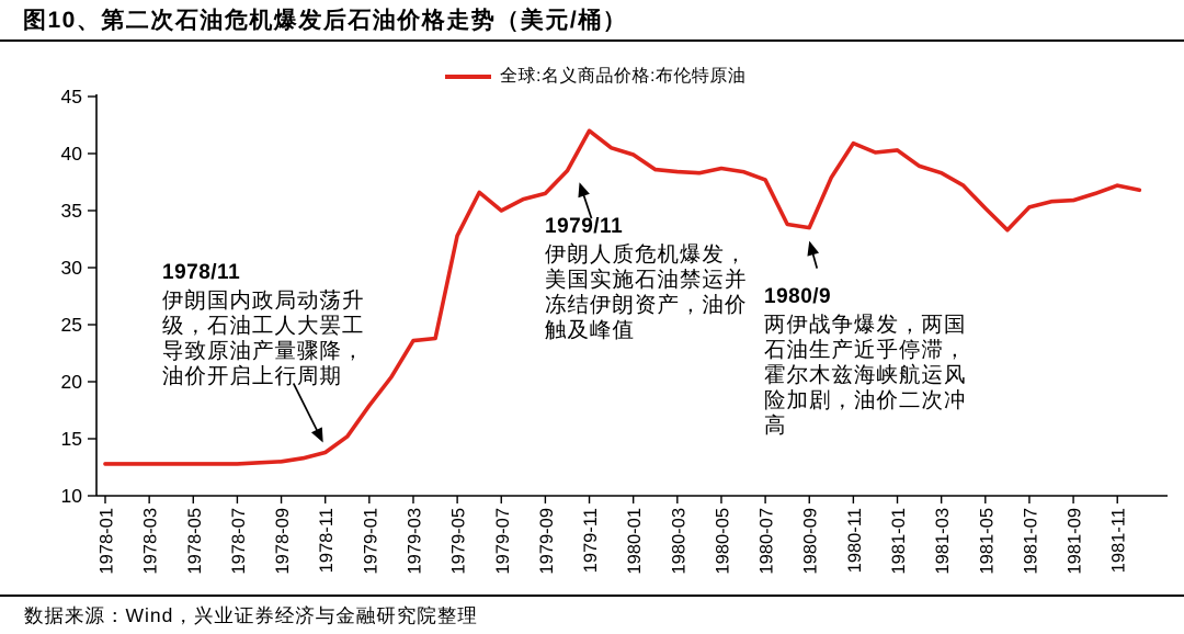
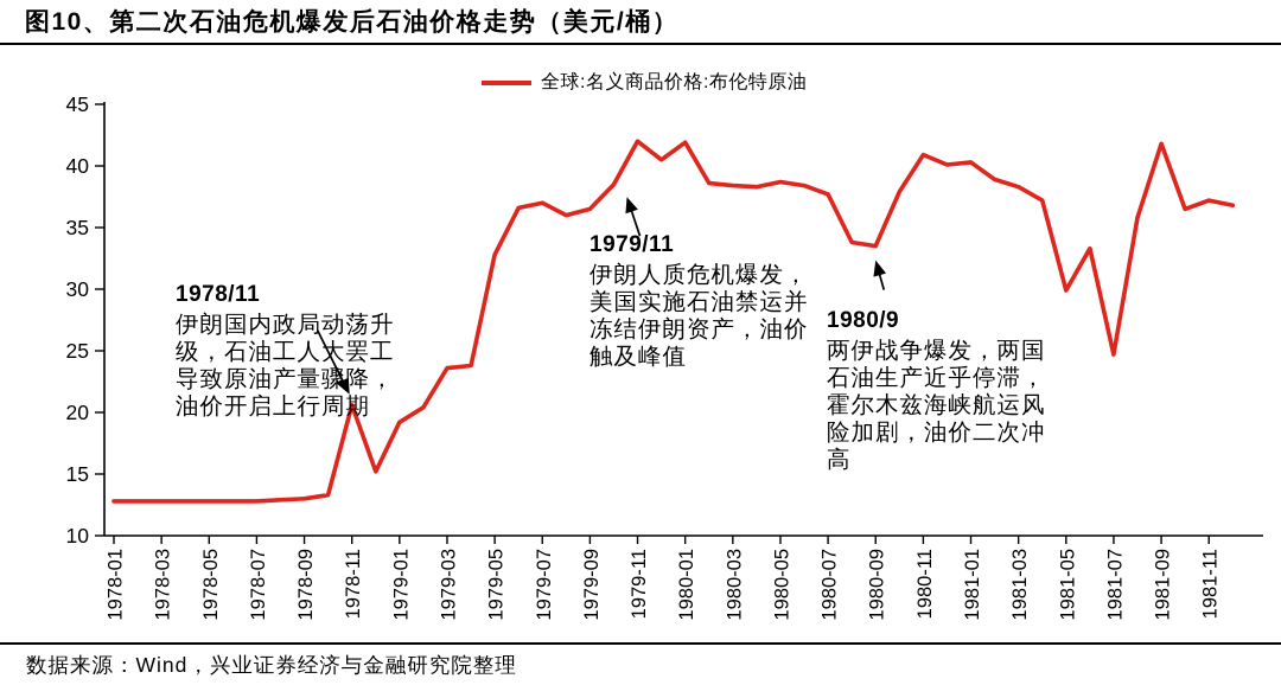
1978-11: 13.8 -> 20.6
1979-01: 17.9 -> 19.2
1979-07: 35.0 -> 37.0
1980-01: 39.9 -> 41.9
1981-05: 35.2 -> 29.9
1981-07: 35.3 -> 24.7
1981-09: 35.9 -> 41.8
